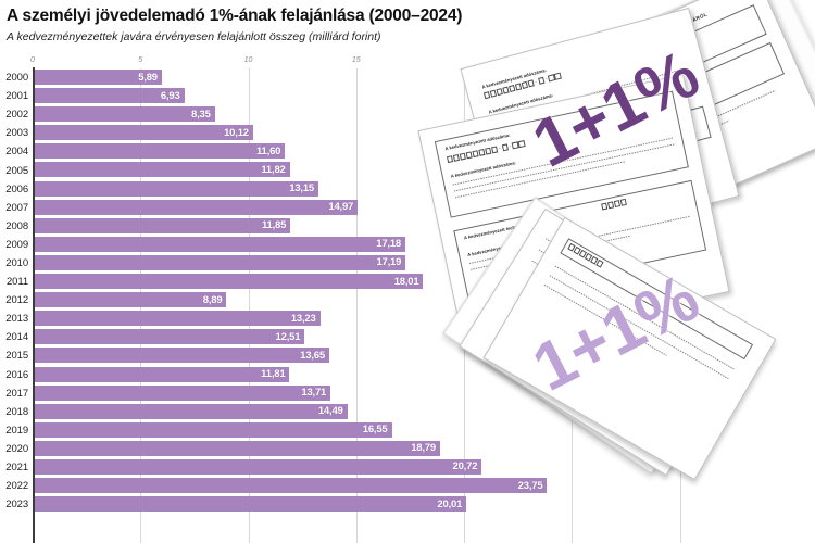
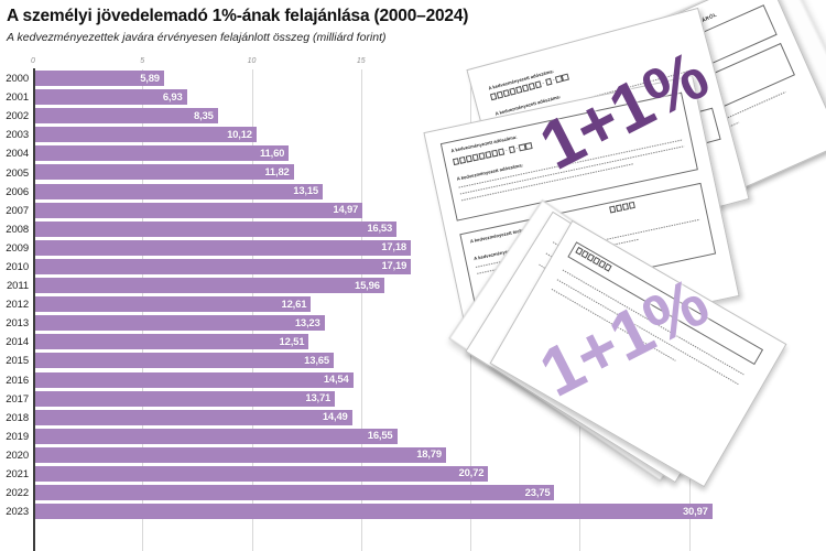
2008: 11,85 -> 16,53
2011: 18,01 -> 15,96
2012: 8,89 -> 12,61
2016: 11,81 -> 14,54
2023: 20,01 -> 30,97
